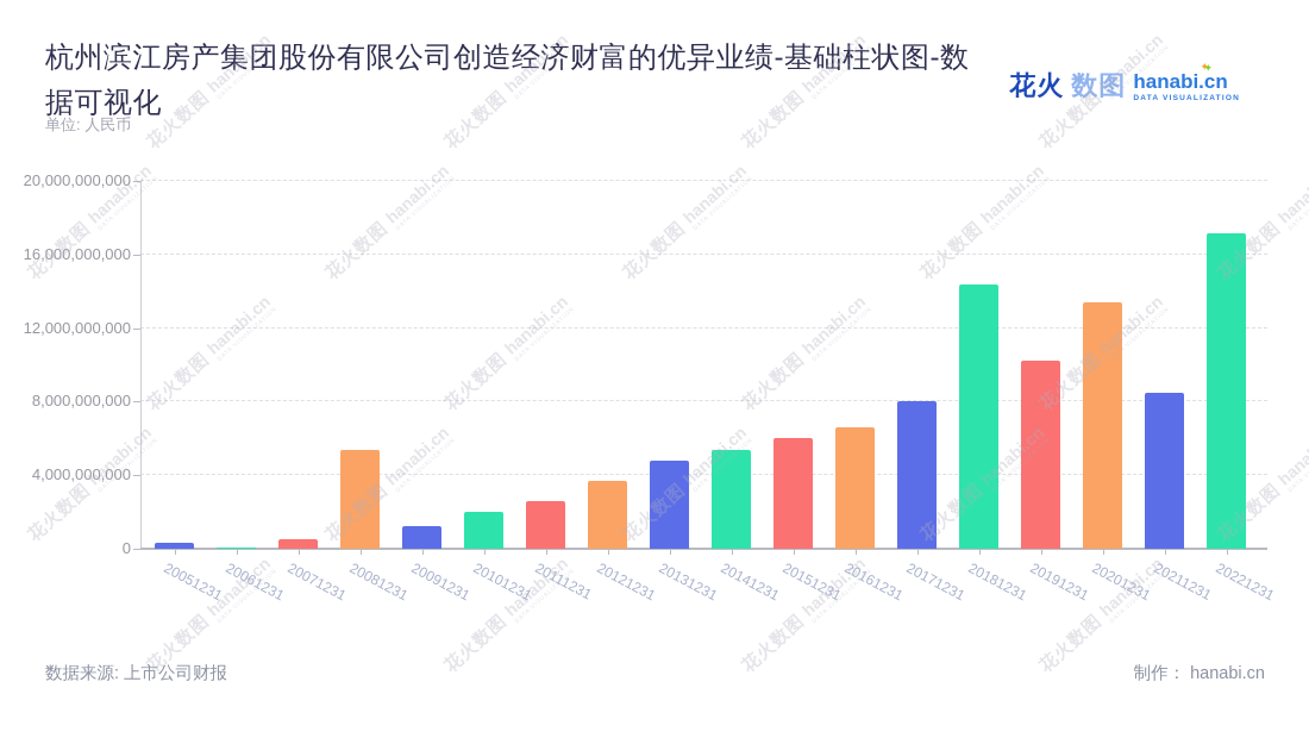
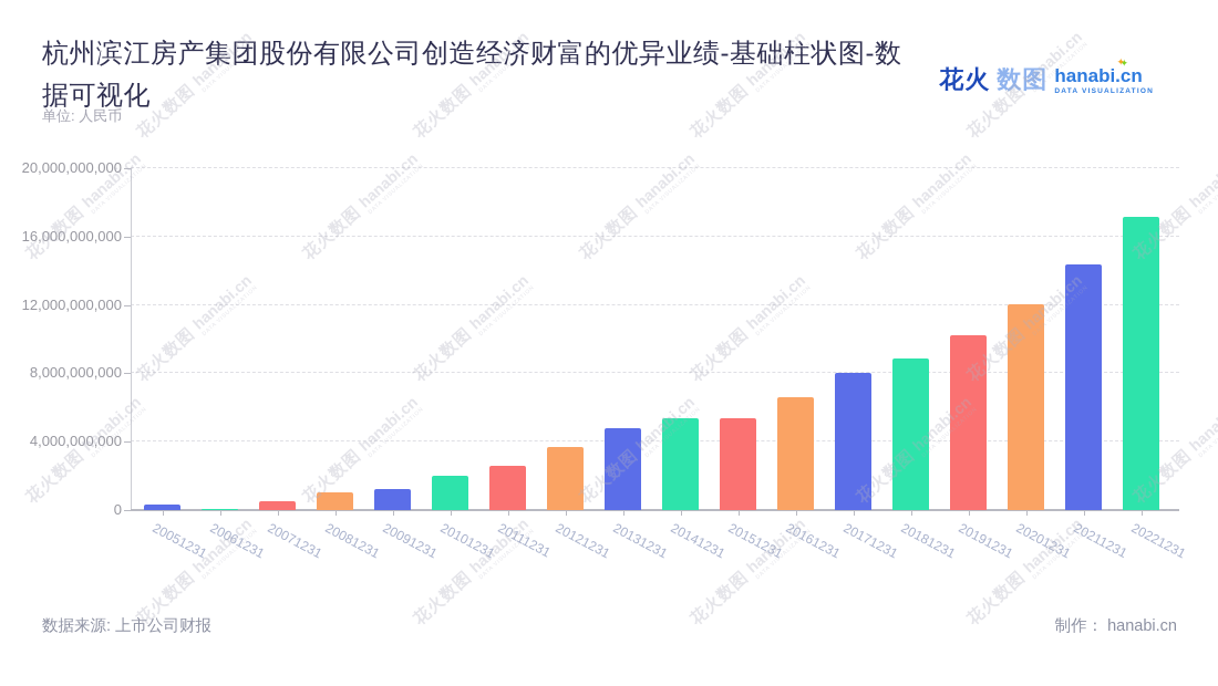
20081231: 5400000000 -> 1000000000
20151231: 6000000000 -> 5400000000
20181231: 14400000000 -> 8800000000
20201231: 13400000000 -> 12000000000
20211231: 8500000000 -> 14400000000
